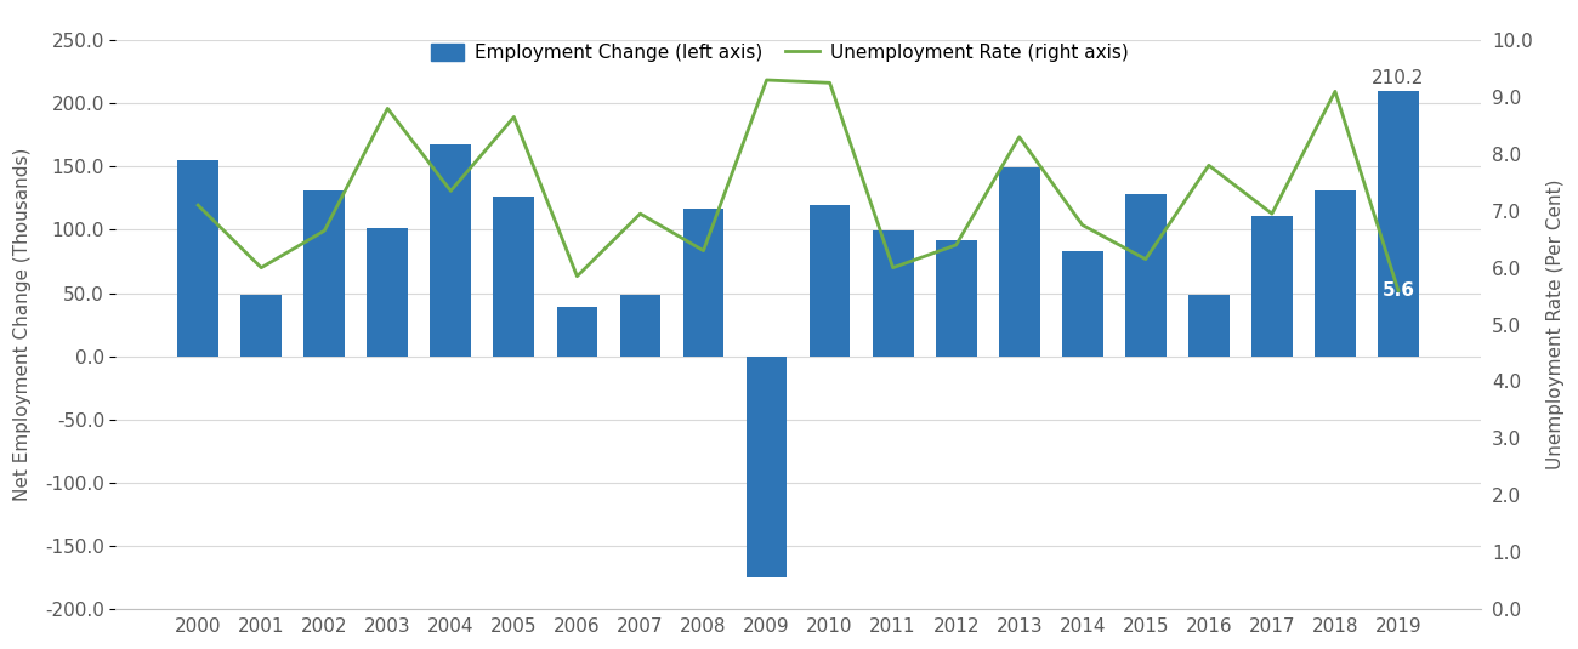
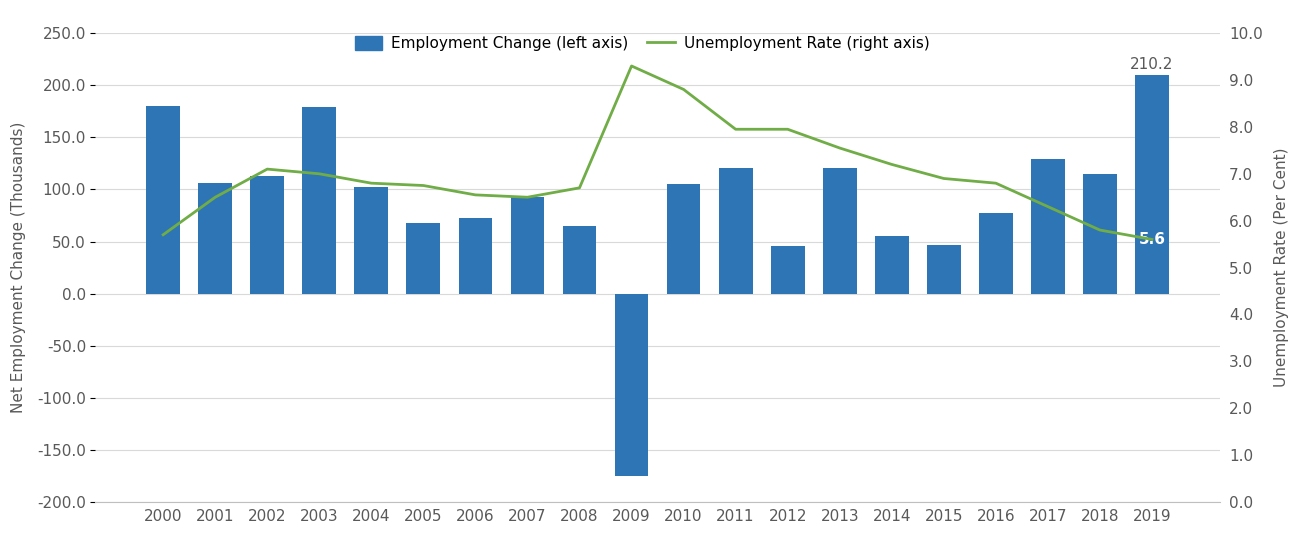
Employment Change (left axis)/2000: 155 -> 180
Unemployment Rate (right axis)/2000: 7.10 -> 5.70
Employment Change (left axis)/2001: 49 -> 106
Unemployment Rate (right axis)/2001: 6.00 -> 6.50
Employment Change (left axis)/2002: 131 -> 113
Unemployment Rate (right axis)/2002: 6.65 -> 7.10
Employment Change (left axis)/2003: 101 -> 179
Unemployment Rate (right axis)/2003: 8.80 -> 7.00
Employment Change (left axis)/2004: 168 -> 102
Unemployment Rate (right axis)/2004: 7.35 -> 6.80
Employment Change (left axis)/2005: 126 -> 68
Unemployment Rate (right axis)/2005: 8.65 -> 6.75
Employment Change (left axis)/2006: 39 -> 73
Unemployment Rate (right axis)/2006: 5.85 -> 6.55
Employment Change (left axis)/2007: 49 -> 93
Unemployment Rate (right axis)/2007: 6.95 -> 6.50
Employment Change (left axis)/2008: 117 -> 65
Unemployment Rate (right axis)/2008: 6.30 -> 6.70
Employment Change (left axis)/2010: 120 -> 105
Unemployment Rate (right axis)/2010: 9.25 -> 8.80
Employment Change (left axis)/2011: 99 -> 121
Unemployment Rate (right axis)/2011: 6.00 -> 7.95
Employment Change (left axis)/2012: 92 -> 46
Unemployment Rate (right axis)/2012: 6.40 -> 7.95
Employment Change (left axis)/2013: 149 -> 121
Unemployment Rate (right axis)/2013: 8.30 -> 7.55
Employment Change (left axis)/2014: 83 -> 55
Unemployment Rate (right axis)/2014: 6.75 -> 7.20
Employment Change (left axis)/2015: 128 -> 47
Unemployment Rate (right axis)/2015: 6.15 -> 6.90
Employment Change (left axis)/2016: 49 -> 77
Unemployment Rate (right axis)/2016: 7.80 -> 6.80
Employment Change (left axis)/2017: 111 -> 129
Unemployment Rate (right axis)/2017: 6.95 -> 6.30
Employment Change (left axis)/2018: 131 -> 115
Unemployment Rate (right axis)/2018: 9.10 -> 5.80
